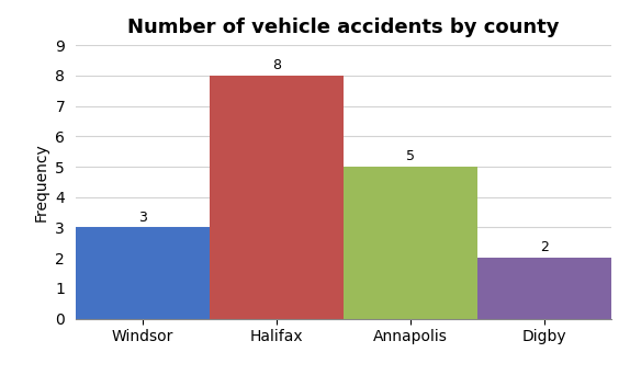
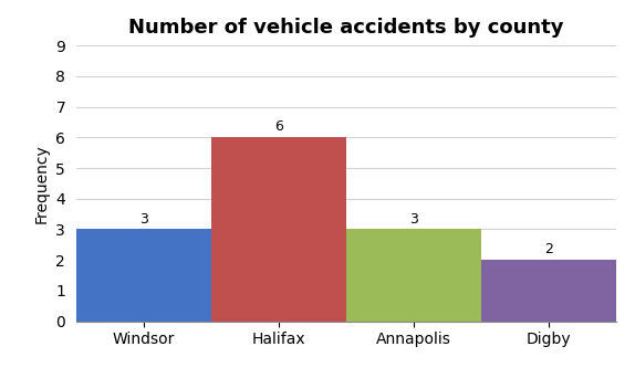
Halifax: 8 -> 6
Annapolis: 5 -> 3
